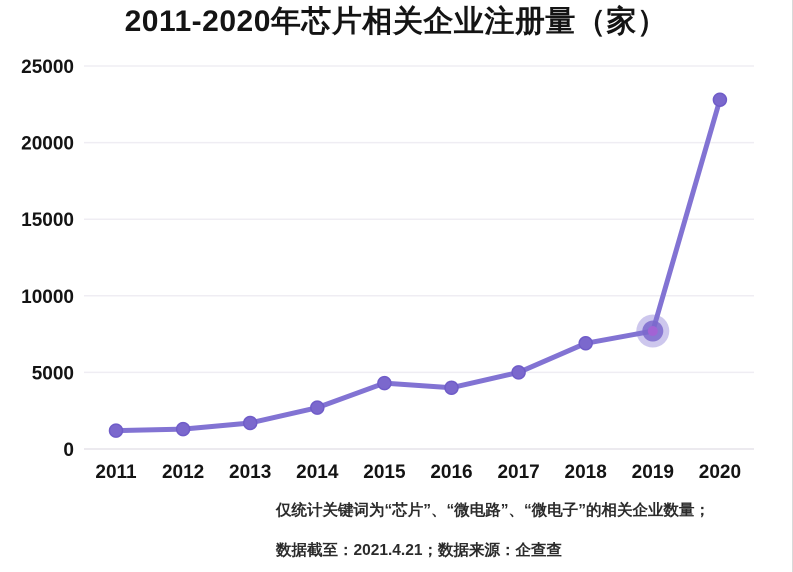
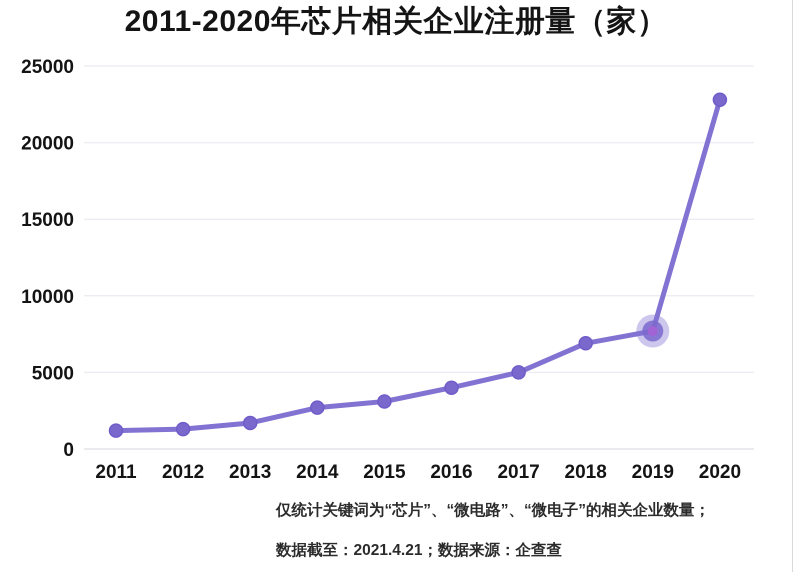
2015: 4300 -> 3100
